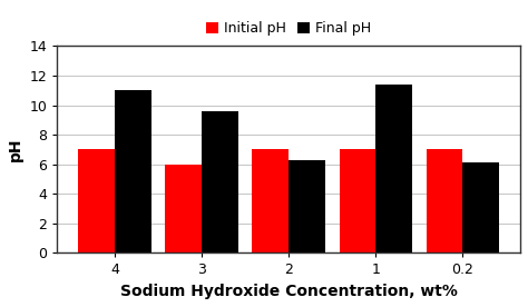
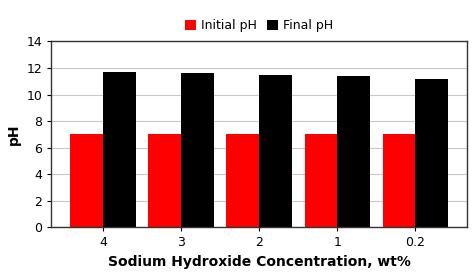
Final pH/4: 11.0 -> 11.7
Initial pH/3: 6 -> 7
Final pH/3: 9.6 -> 11.6
Final pH/2: 6.3 -> 11.5
Final pH/0.2: 6.1 -> 11.2
